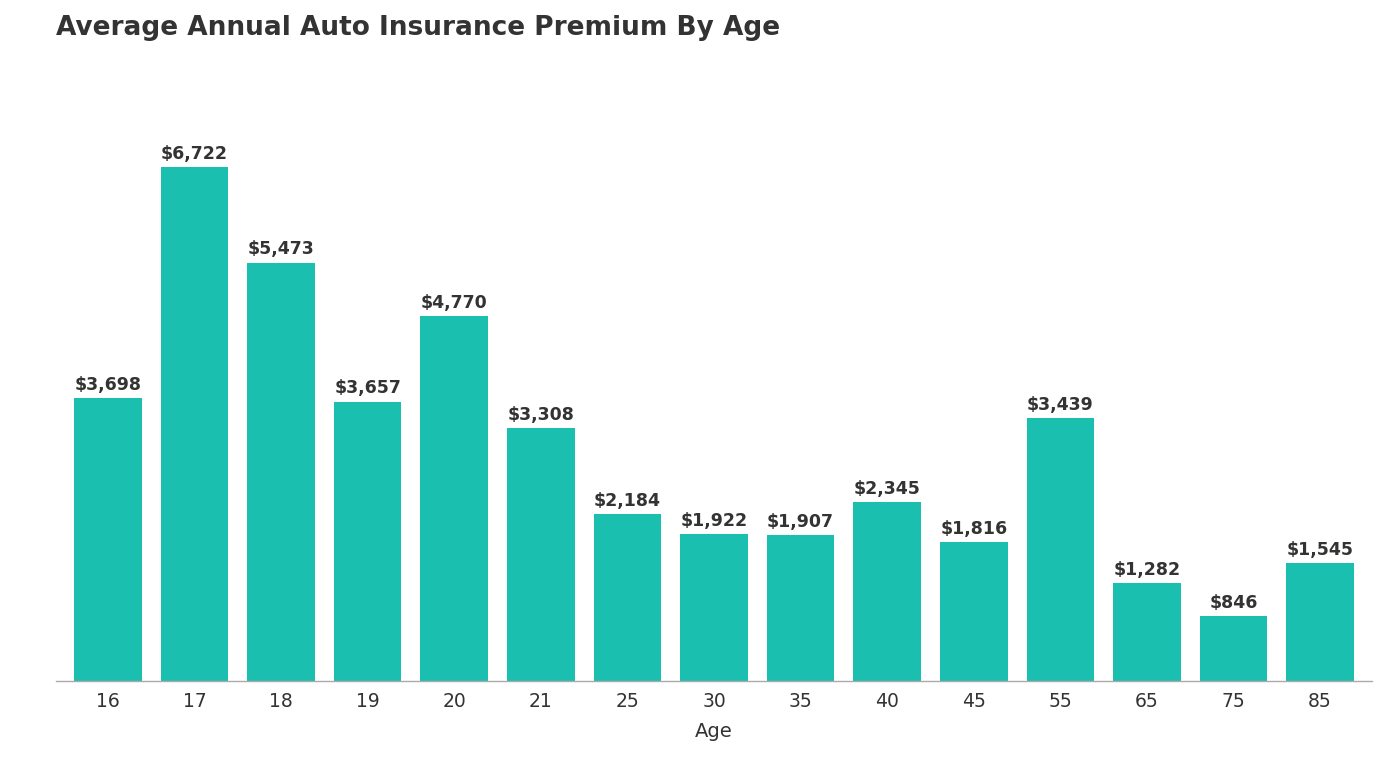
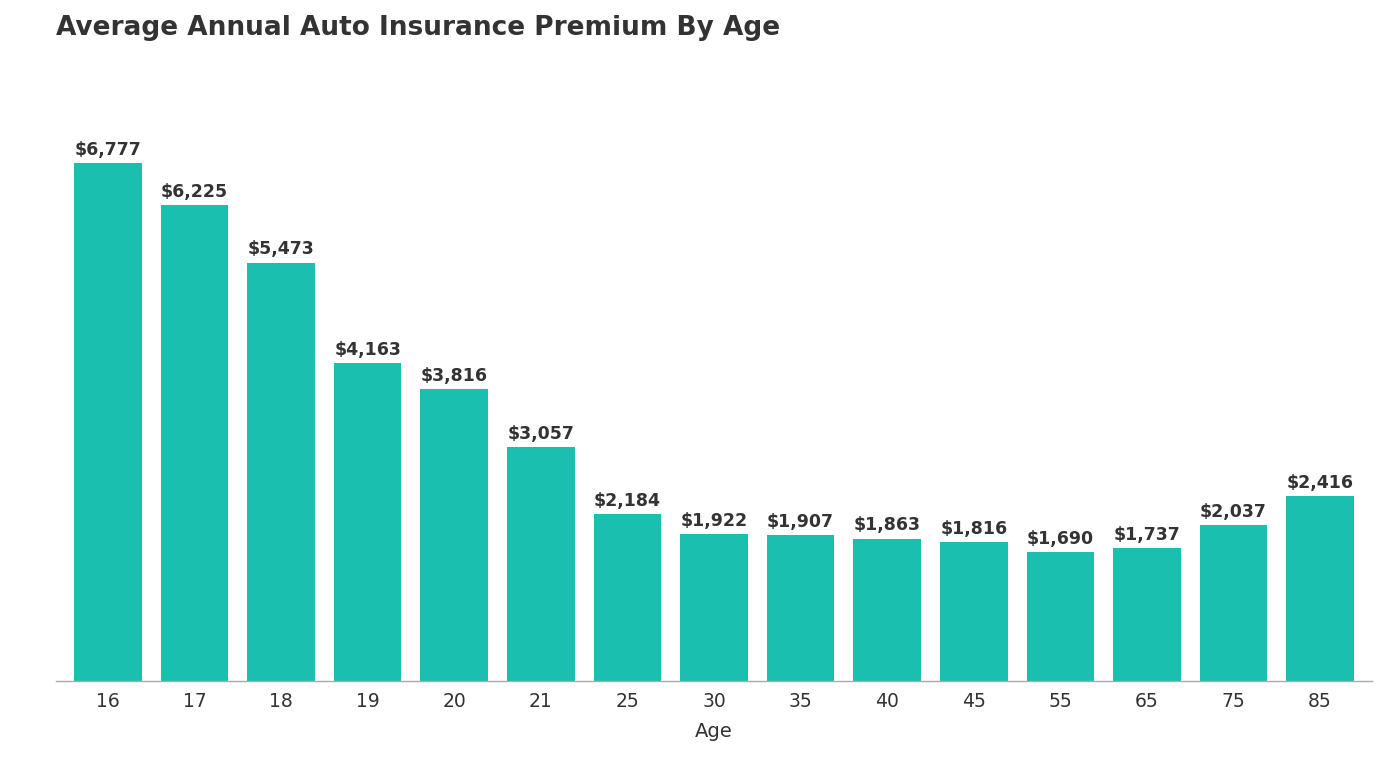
16: $3,698 -> $6,777
17: $6,722 -> $6,225
19: $3,657 -> $4,163
20: $4,770 -> $3,816
21: $3,308 -> $3,057
40: $2,345 -> $1,863
55: $3,439 -> $1,690
65: $1,282 -> $1,737
75: $846 -> $2,037
85: $1,545 -> $2,416
